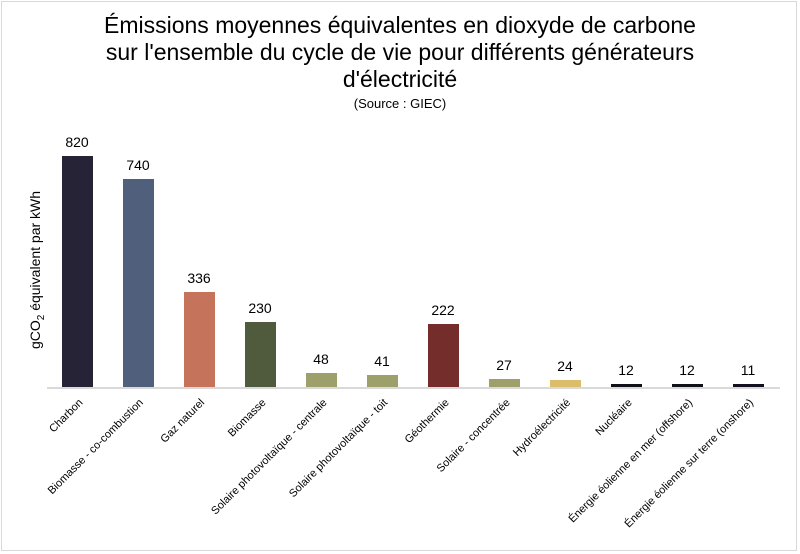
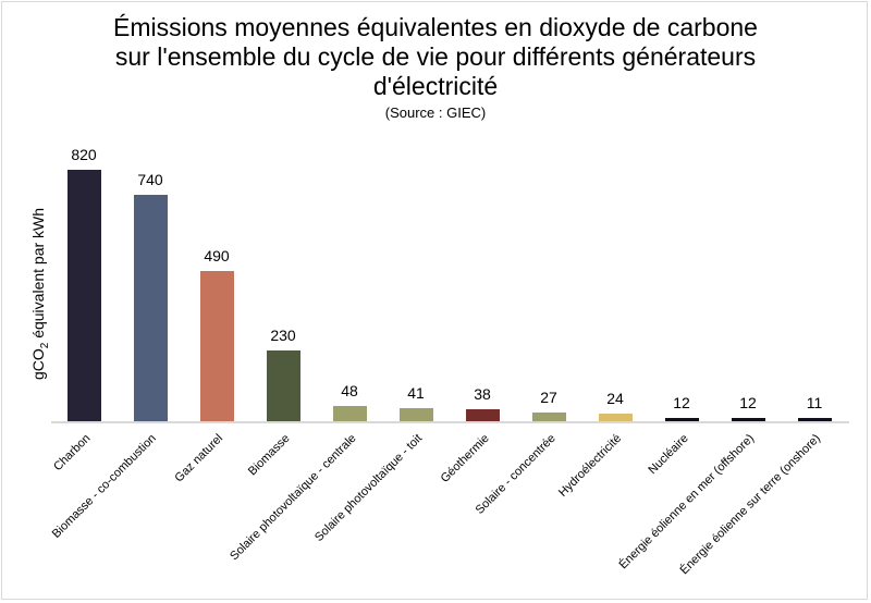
Gaz naturel: 336 -> 490
Géothermie: 222 -> 38
